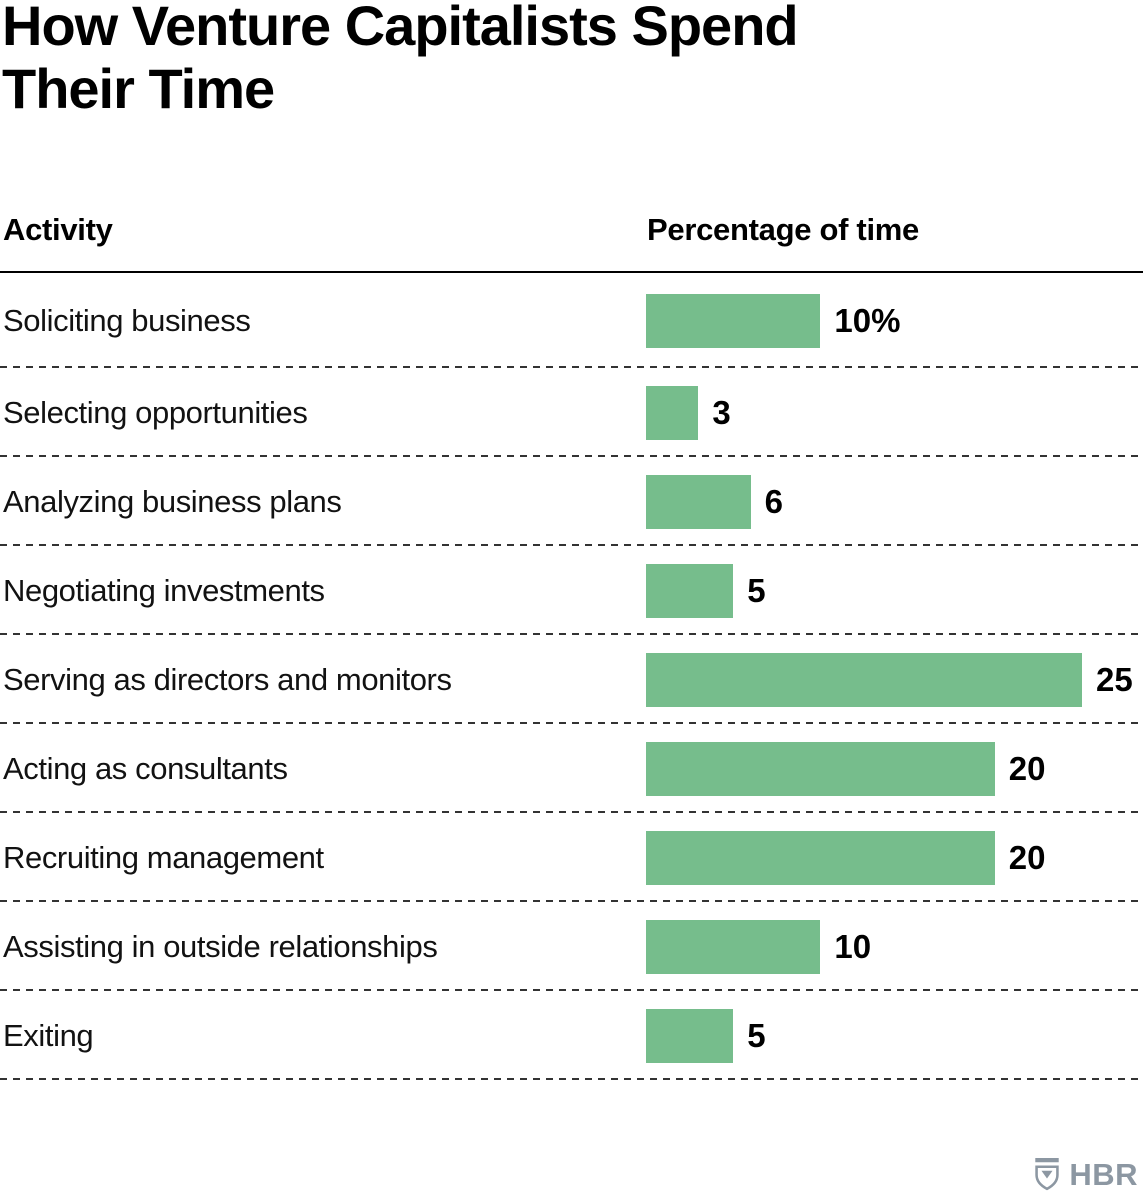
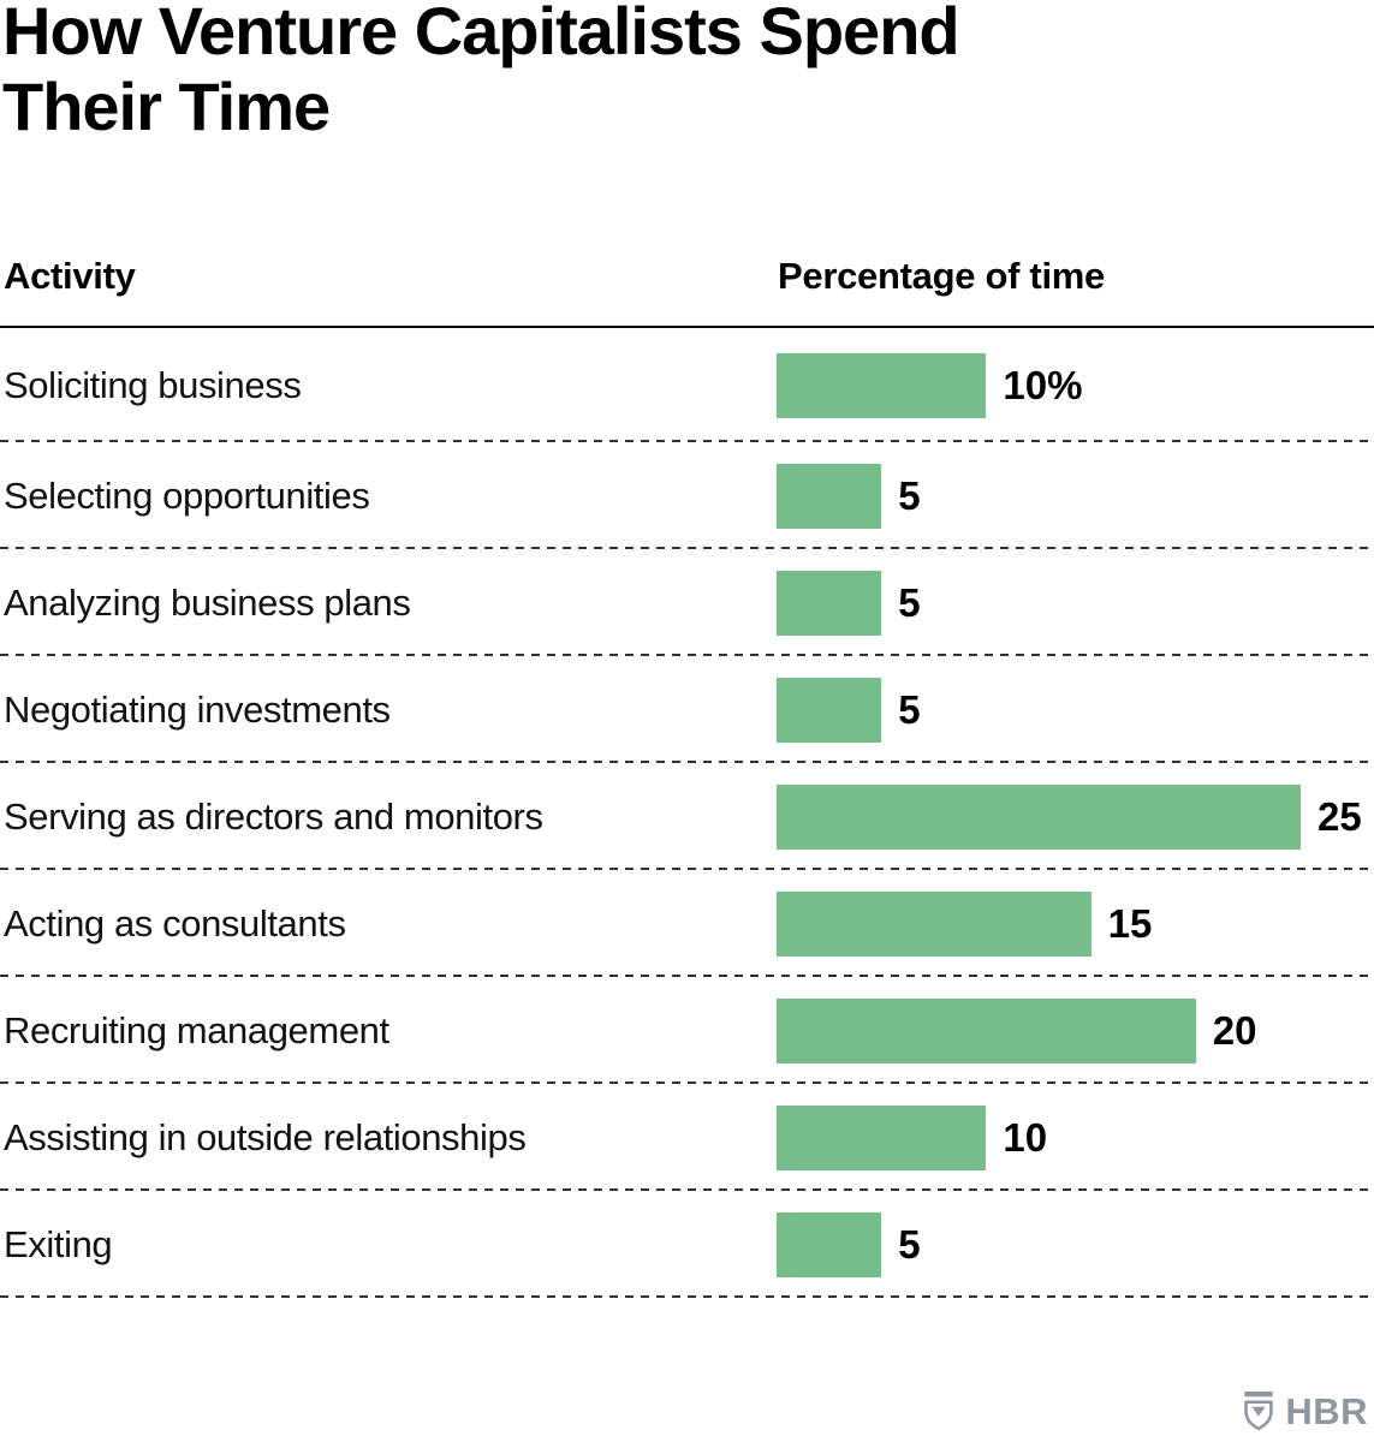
Selecting opportunities: 3 -> 5
Analyzing business plans: 6 -> 5
Acting as consultants: 20 -> 15
